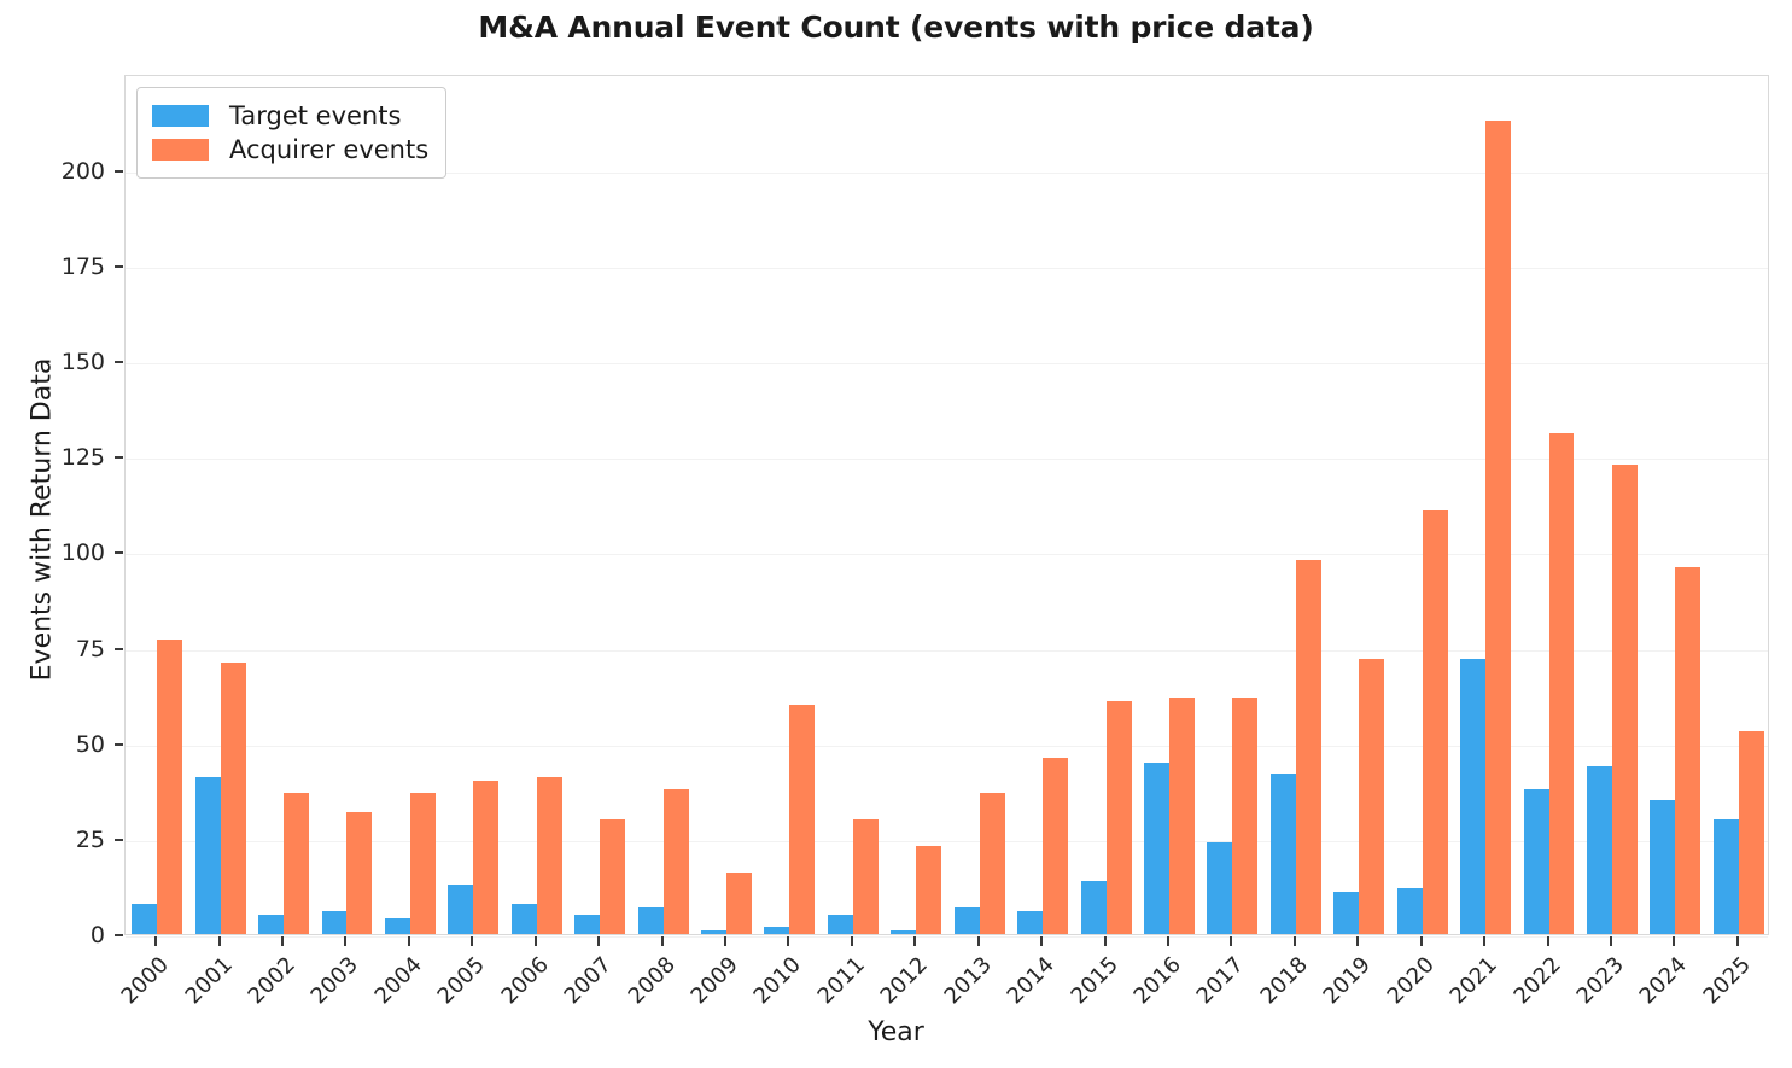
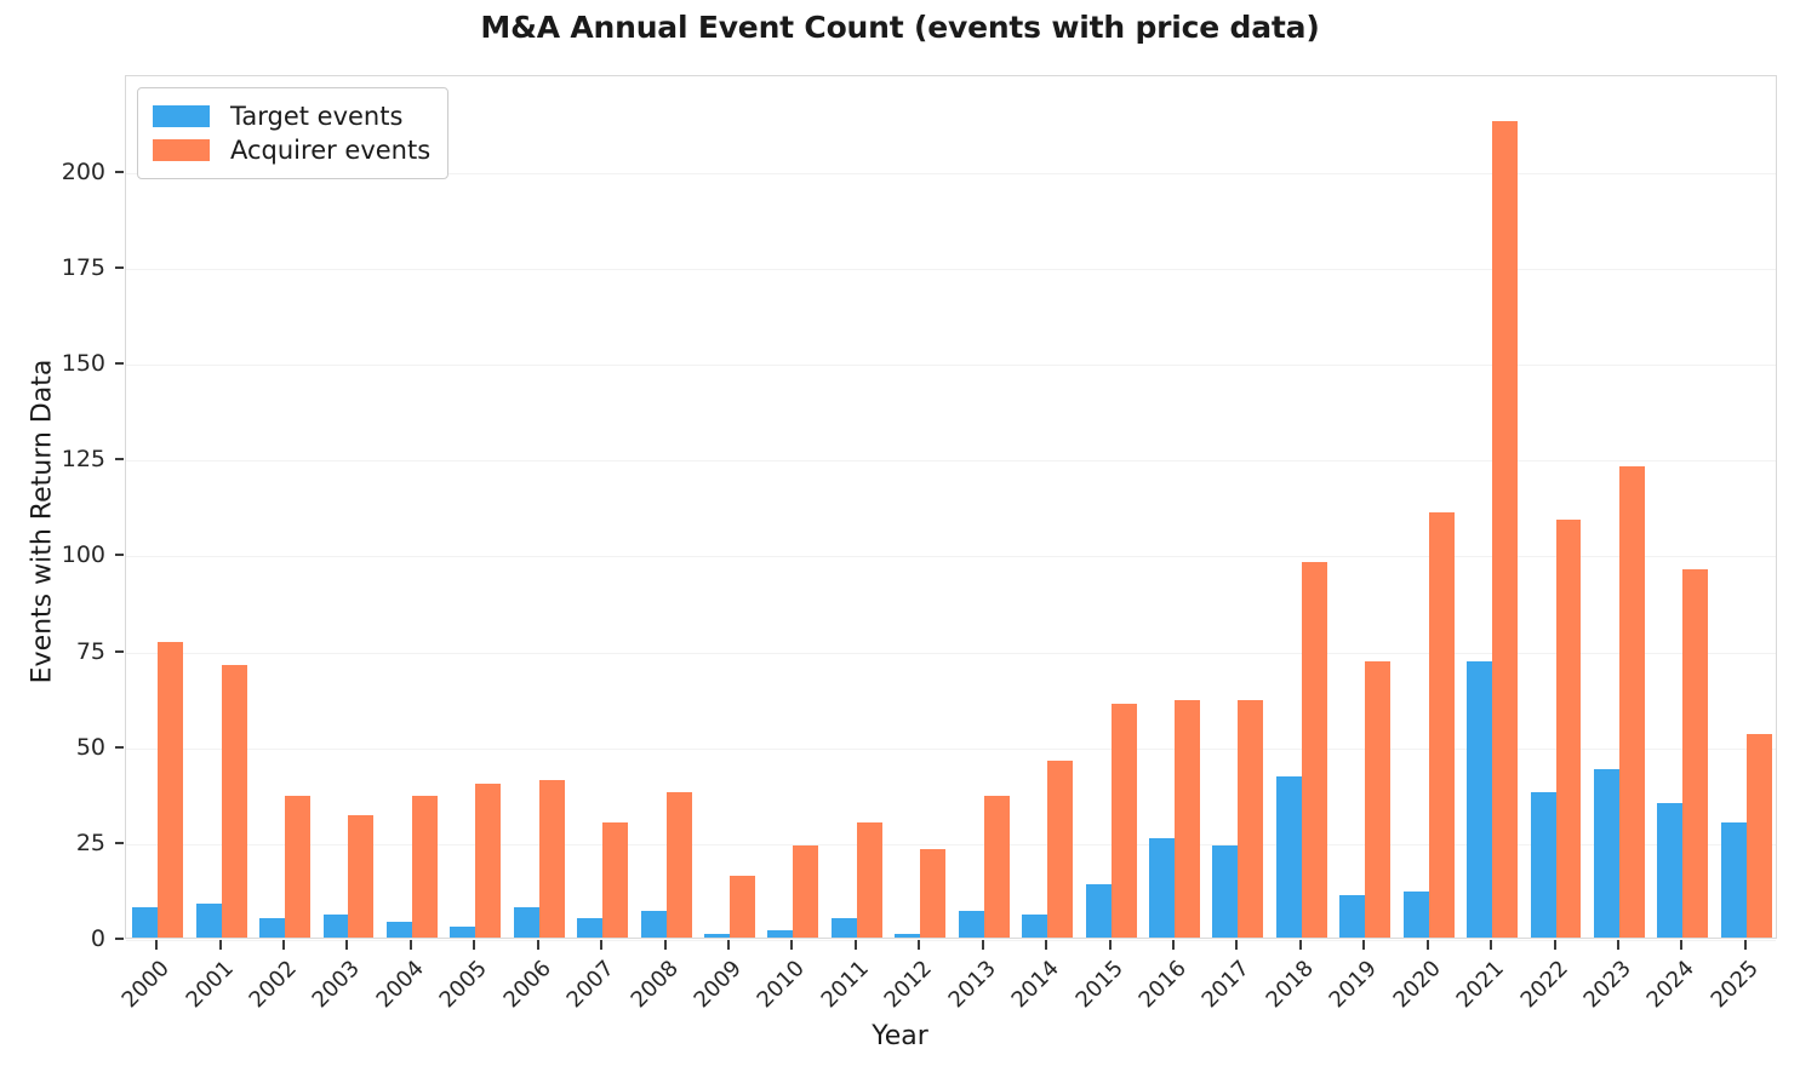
Target events/2001: 41 -> 9
Target events/2005: 13 -> 3
Acquirer events/2010: 60 -> 24
Target events/2016: 45 -> 26
Acquirer events/2022: 131 -> 109
